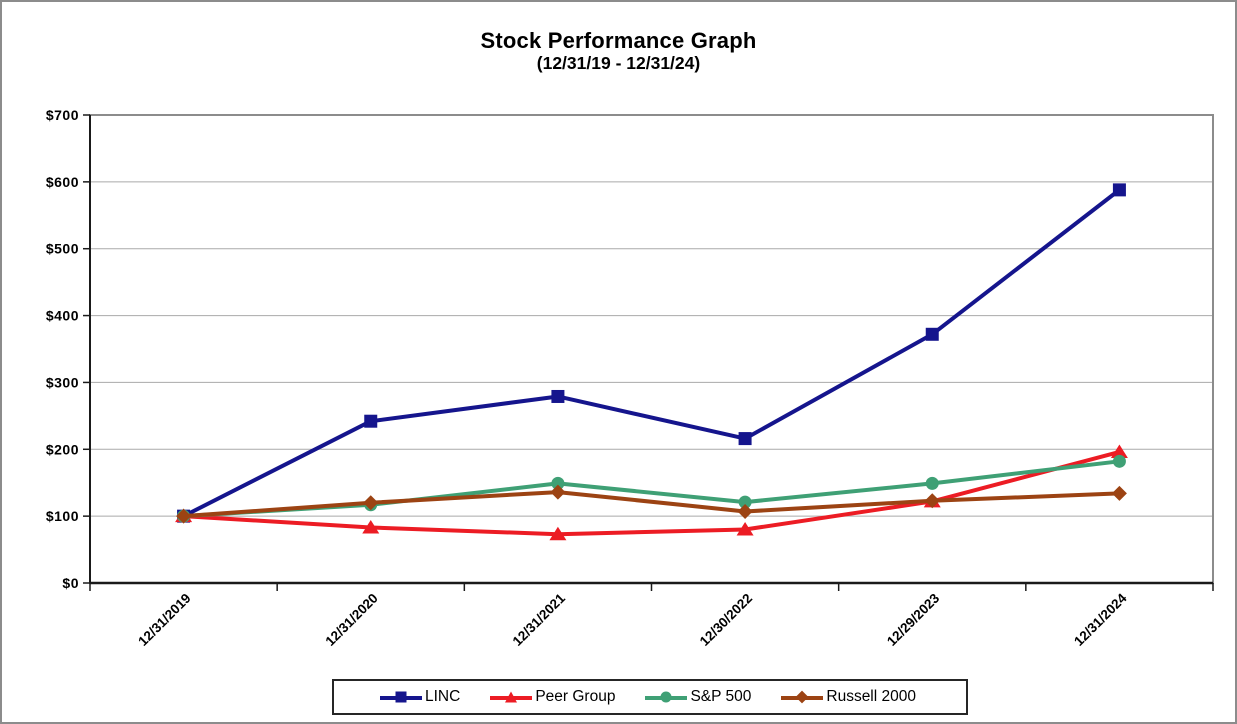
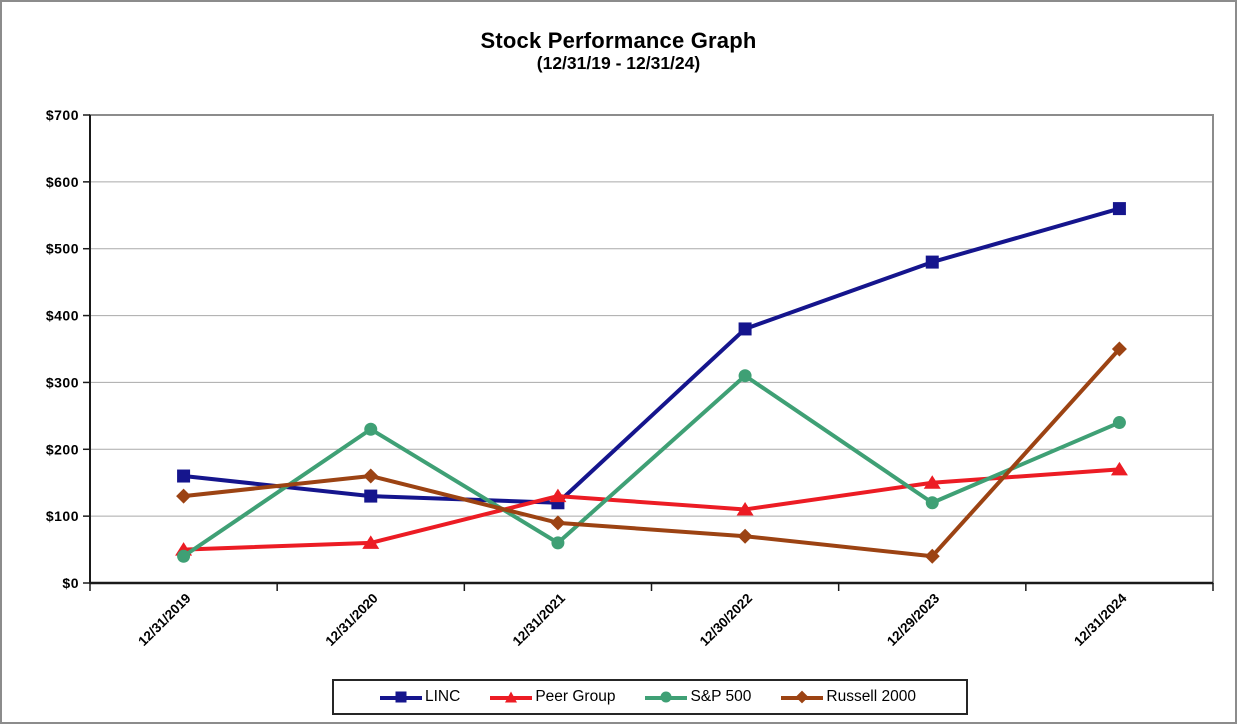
LINC/12/31/2019: $100 -> $160
Peer Group/12/31/2019: $100 -> $50
S&P 500/12/31/2019: $100 -> $40
Russell 2000/12/31/2019: $100 -> $130
LINC/12/31/2020: $240 -> $130
Peer Group/12/31/2020: $80 -> $60
S&P 500/12/31/2020: $120 -> $230
Russell 2000/12/31/2020: $120 -> $160
LINC/12/31/2021: $280 -> $120
Peer Group/12/31/2021: $70 -> $130
S&P 500/12/31/2021: $150 -> $60
Russell 2000/12/31/2021: $140 -> $90
LINC/12/30/2022: $220 -> $380
Peer Group/12/30/2022: $80 -> $110
S&P 500/12/30/2022: $120 -> $310
Russell 2000/12/30/2022: $110 -> $70
LINC/12/29/2023: $370 -> $480
Peer Group/12/29/2023: $120 -> $150
S&P 500/12/29/2023: $150 -> $120
Russell 2000/12/29/2023: $120 -> $40
LINC/12/31/2024: $590 -> $560
Peer Group/12/31/2024: $200 -> $170
S&P 500/12/31/2024: $180 -> $240
Russell 2000/12/31/2024: $130 -> $350
